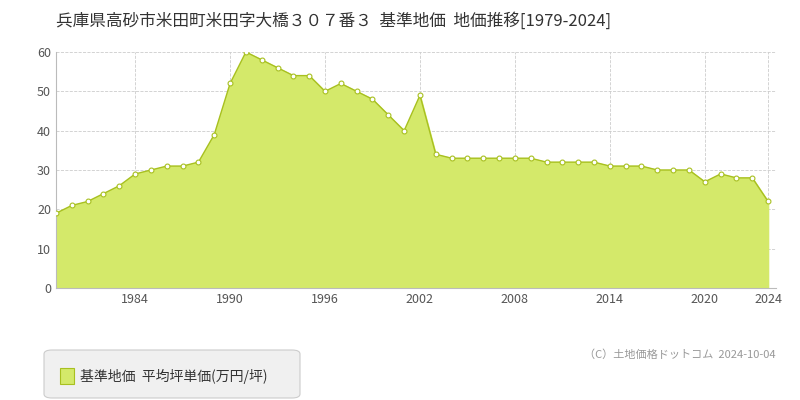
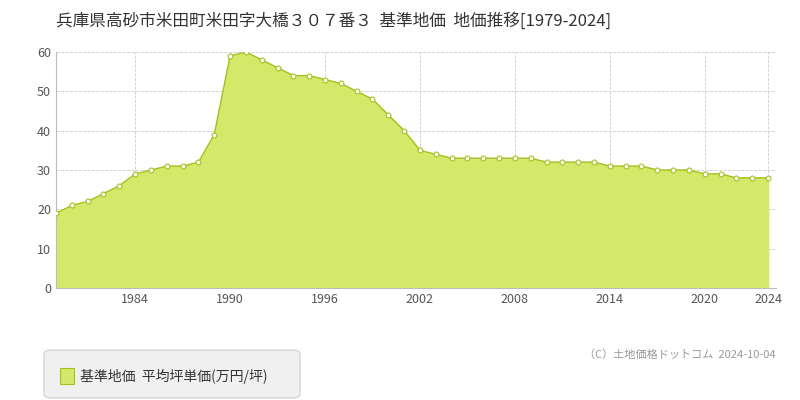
1990: 52 -> 59
1996: 50 -> 53
2002: 49 -> 35
2020: 27 -> 29
2024: 22 -> 28
